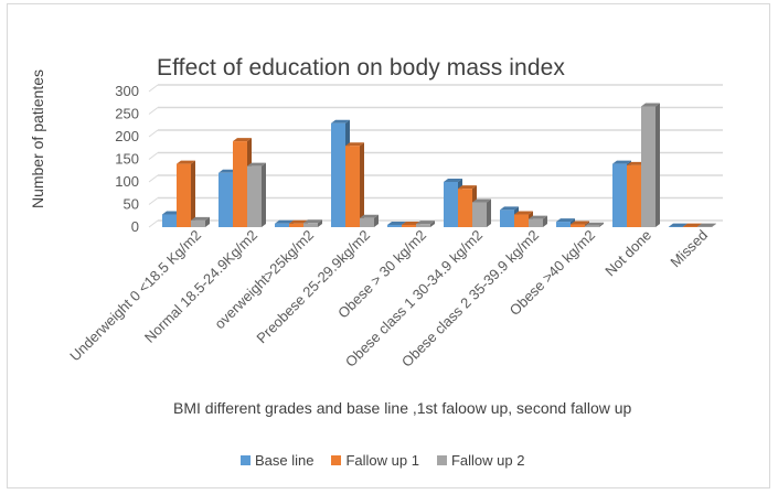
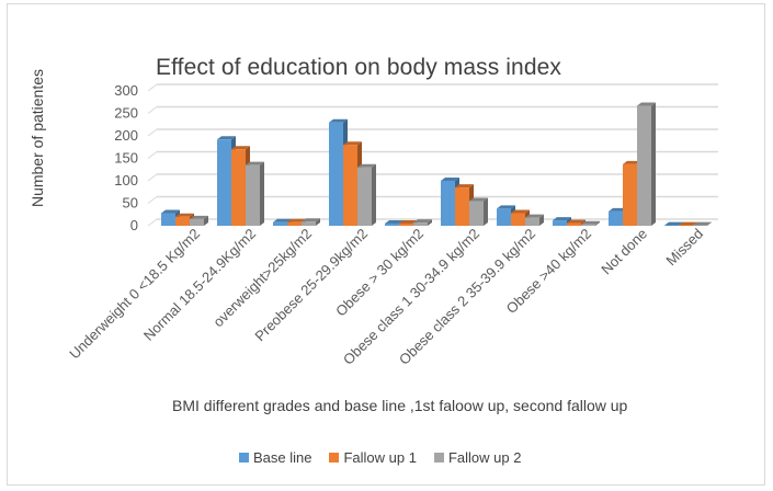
Fallow up 1/Underweight 0 <18.5 Kg/m2: 140 -> 20
Base line/Normal 18.5-24.9Kg/m2: 120 -> 190
Fallow up 1/Normal 18.5-24.9Kg/m2: 190 -> 170
Fallow up 2/Preobese 25-29.9kg/m2: 20 -> 130
Base line/Not done: 140 -> 30
